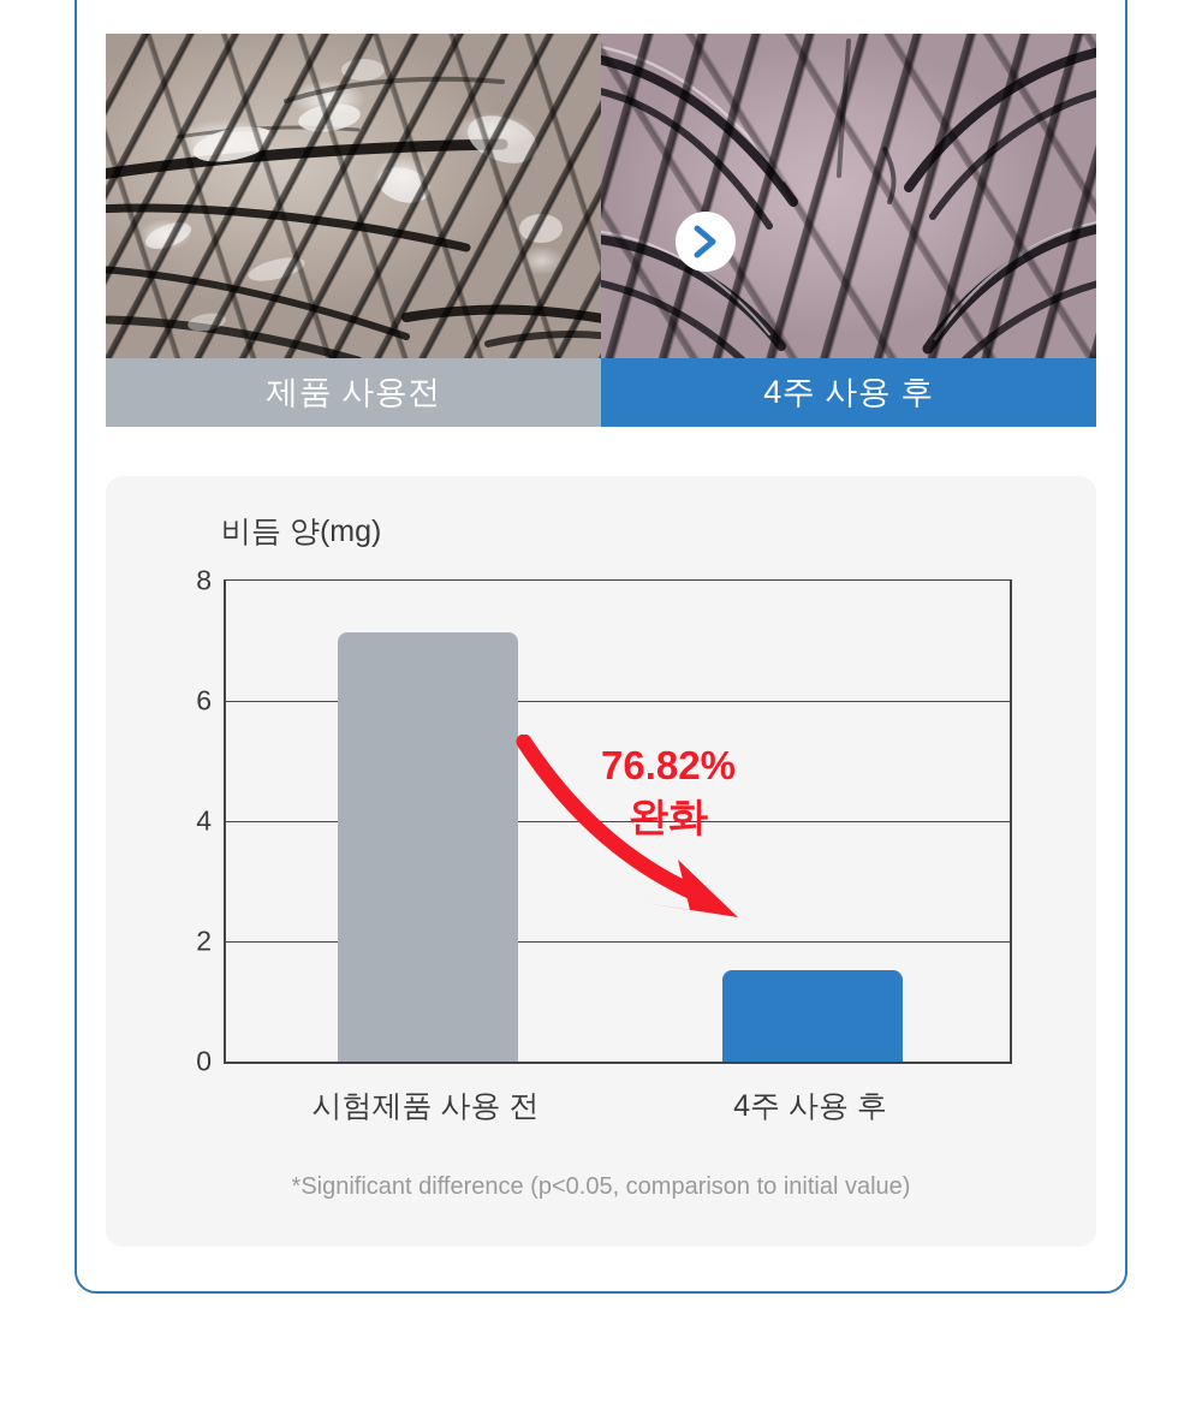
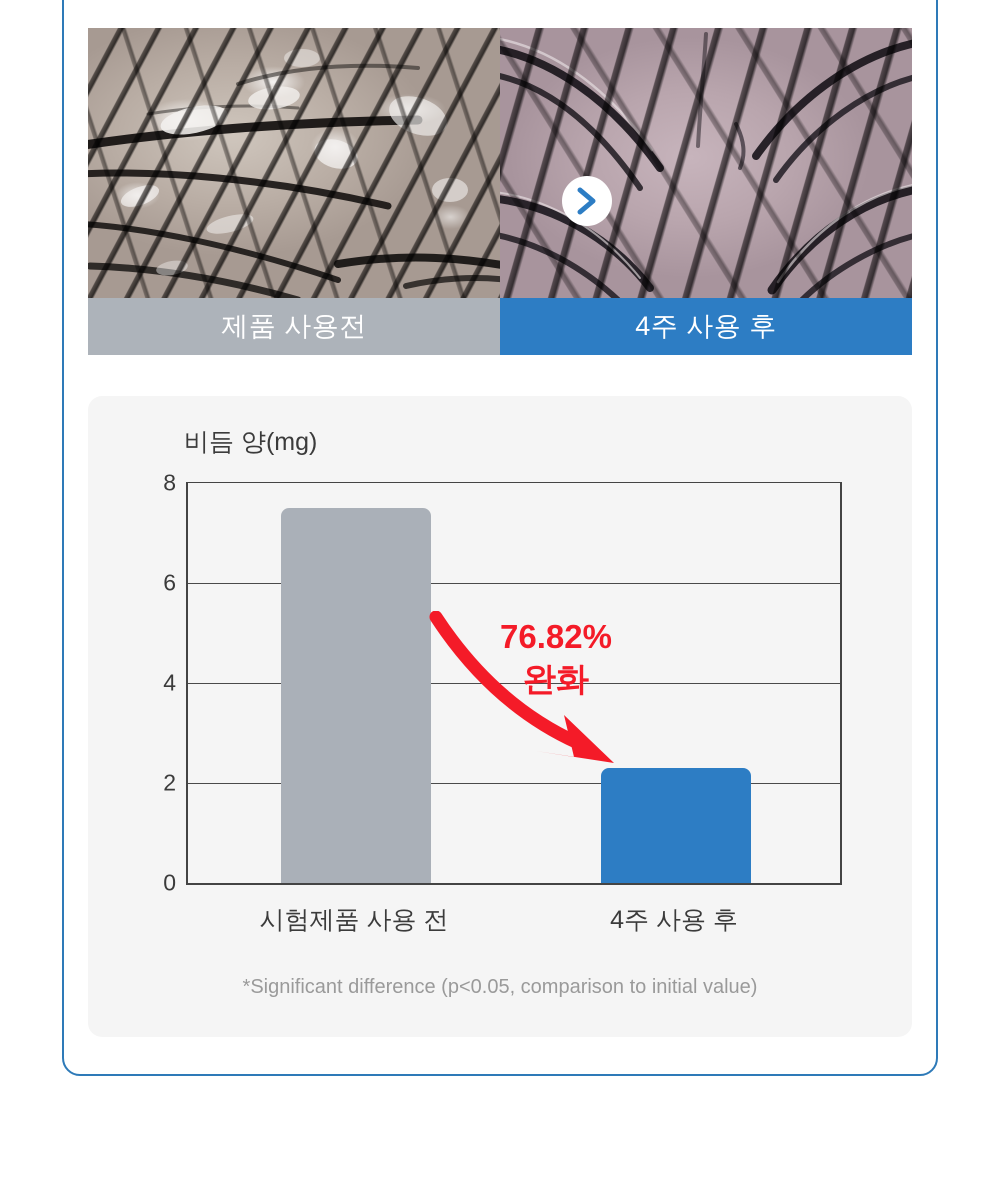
시험제품 사용 전: 7.1 -> 7.5
4주 사용 후: 1.5 -> 2.3
